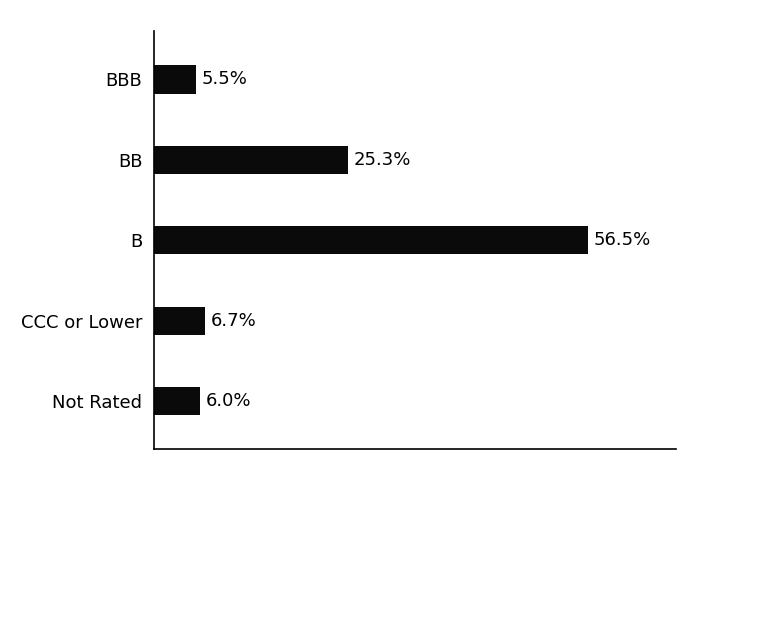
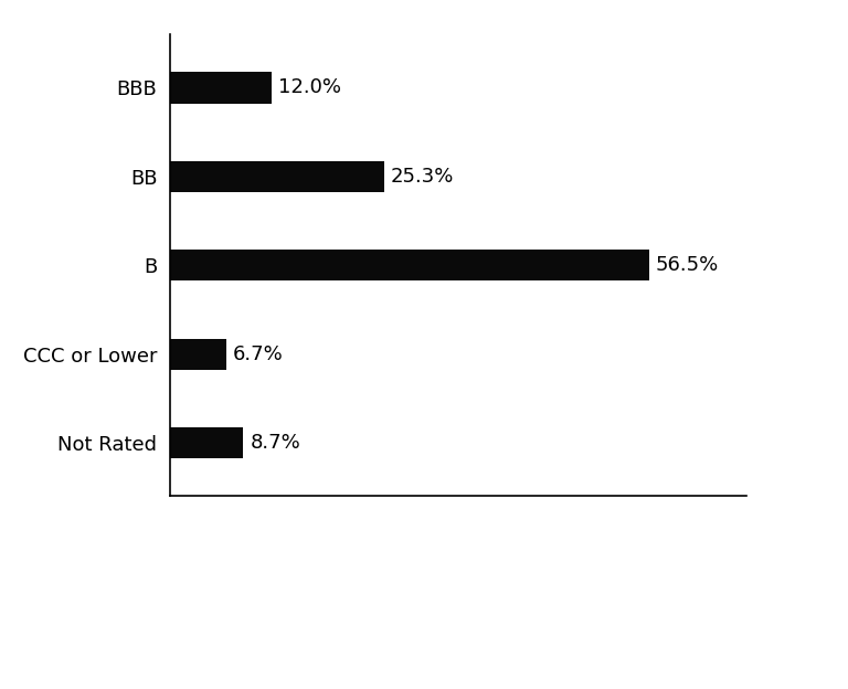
BBB: 5.5% -> 12.0%
Not Rated: 6.0% -> 8.7%
